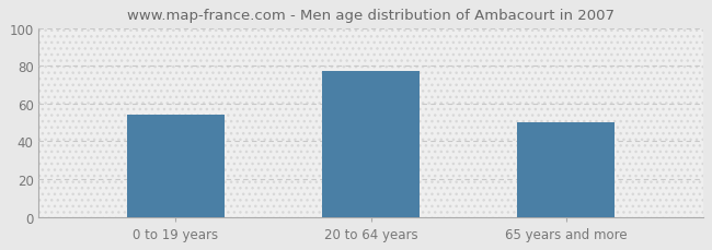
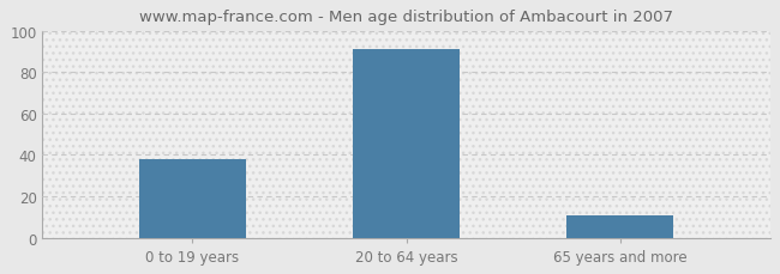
0 to 19 years: 54 -> 38
20 to 64 years: 77 -> 91
65 years and more: 50 -> 11
